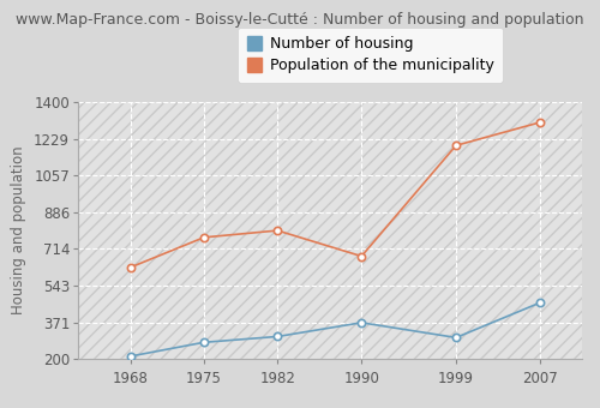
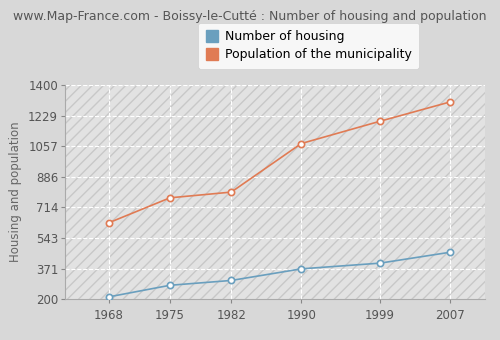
Population of the municipality/1990: 680 -> 1070
Number of housing/1999: 300 -> 400
